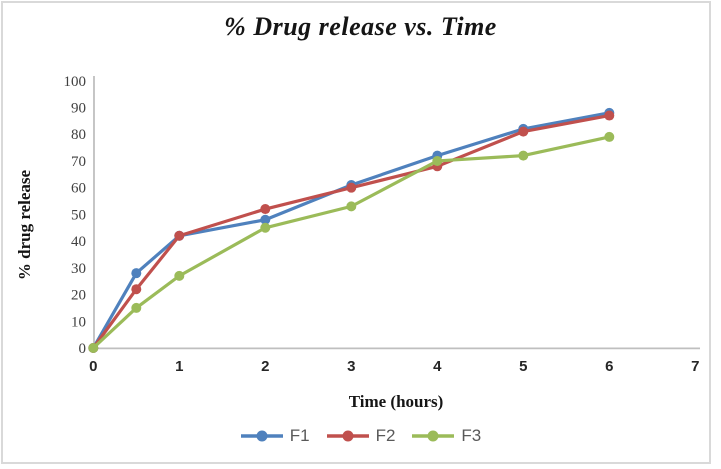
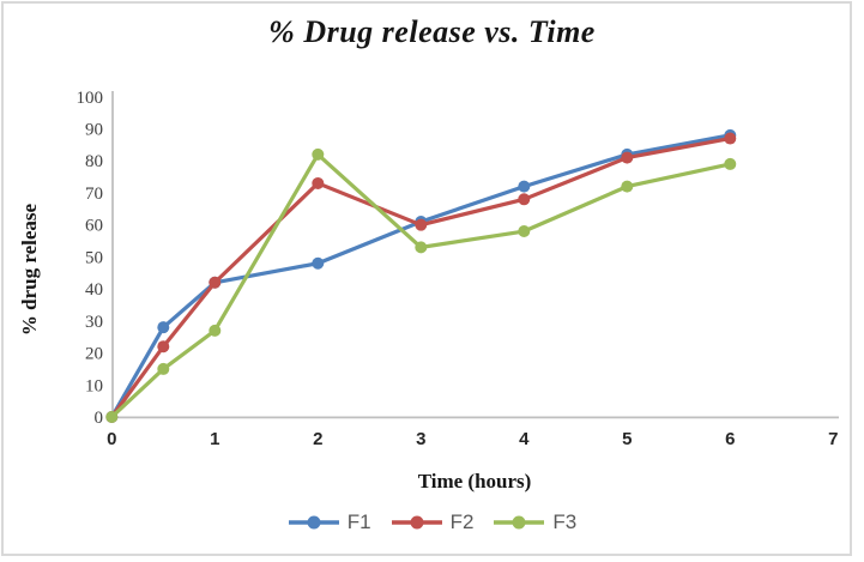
F2/2: 52 -> 73
F3/2: 45 -> 82
F3/4: 70 -> 58
